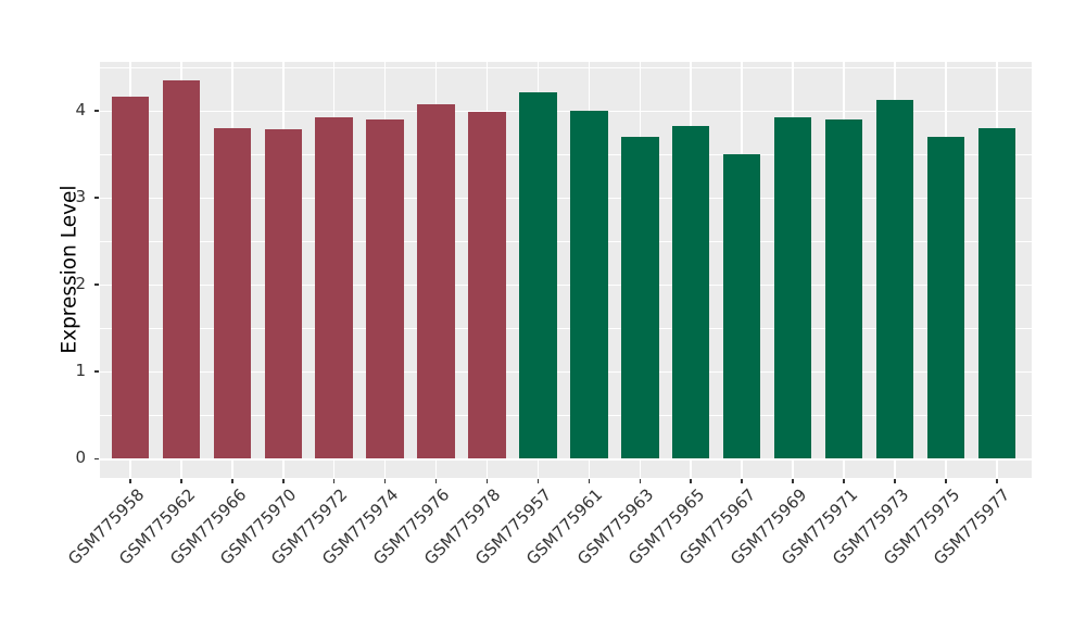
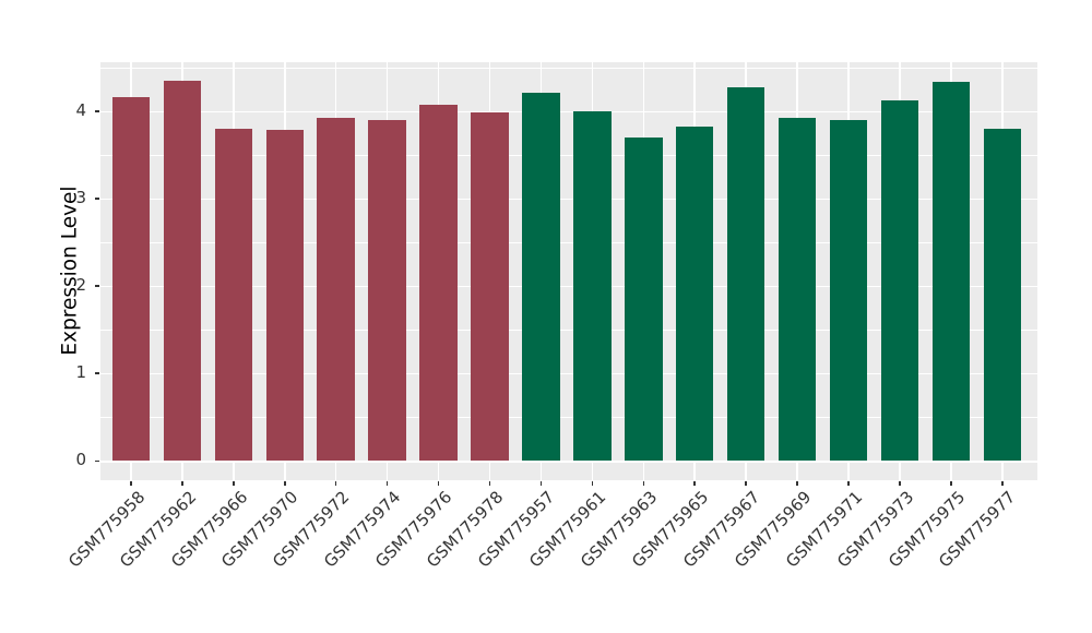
GSM775967: 3.5 -> 4.3
GSM775975: 3.7 -> 4.3
